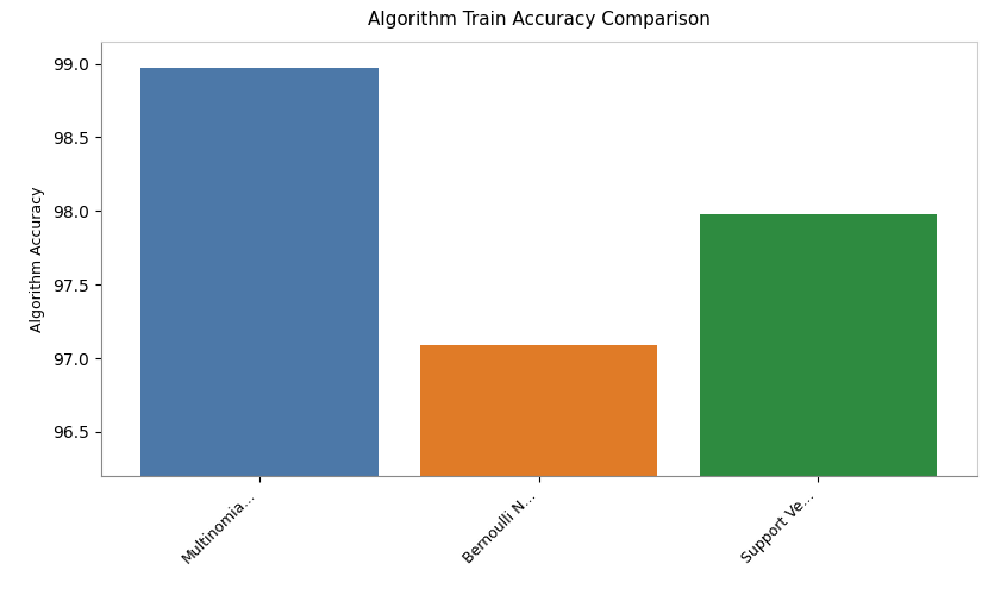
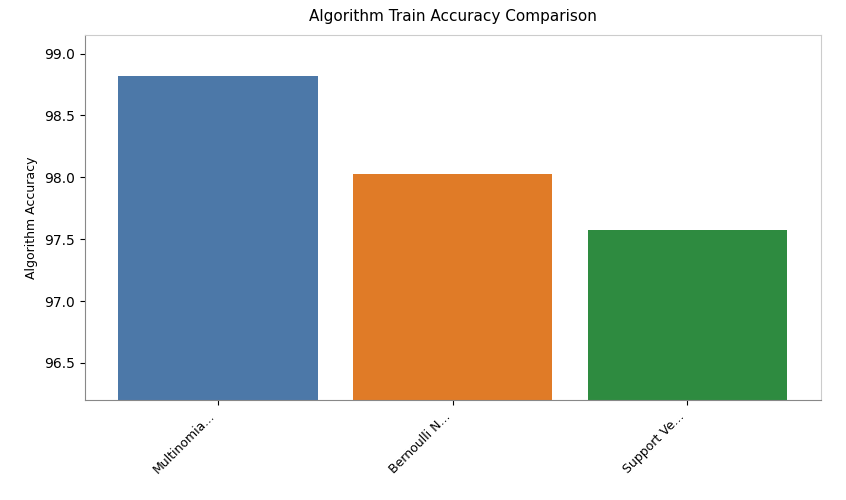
Multinomia...: 98.97 -> 98.82
Bernoulli N...: 97.09 -> 98.03
Support Ve...: 97.98 -> 97.57
